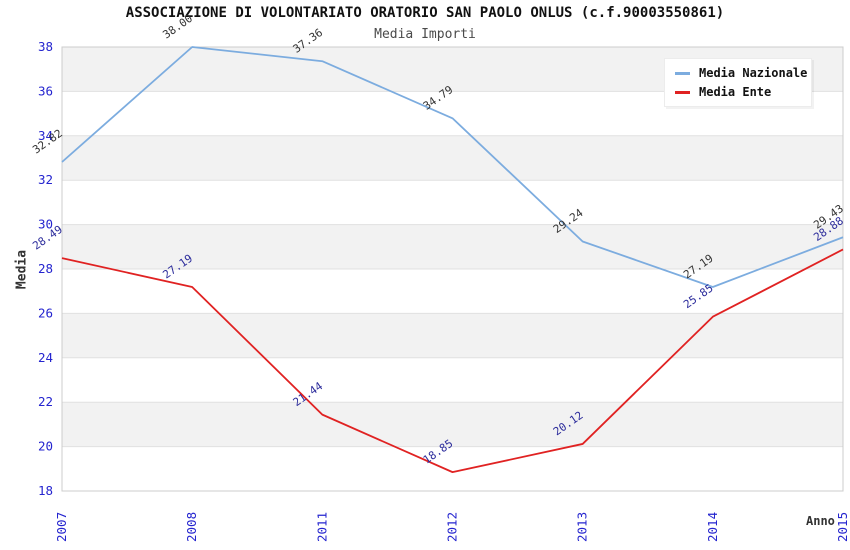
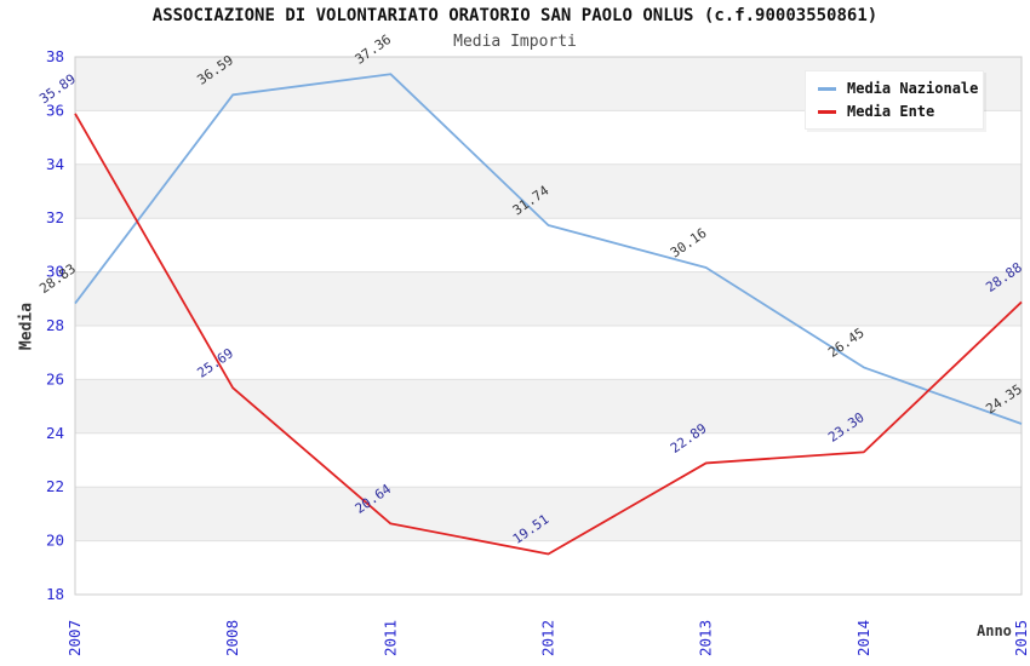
Media Nazionale/2007: 32.82 -> 28.83
Media Ente/2007: 28.49 -> 35.89
Media Nazionale/2008: 38.00 -> 36.59
Media Ente/2008: 27.19 -> 25.69
Media Ente/2011: 21.44 -> 20.64
Media Nazionale/2012: 34.79 -> 31.74
Media Ente/2012: 18.85 -> 19.51
Media Nazionale/2013: 29.24 -> 30.16
Media Ente/2013: 20.12 -> 22.89
Media Nazionale/2014: 27.19 -> 26.45
Media Ente/2014: 25.85 -> 23.30
Media Nazionale/2015: 29.43 -> 24.35
